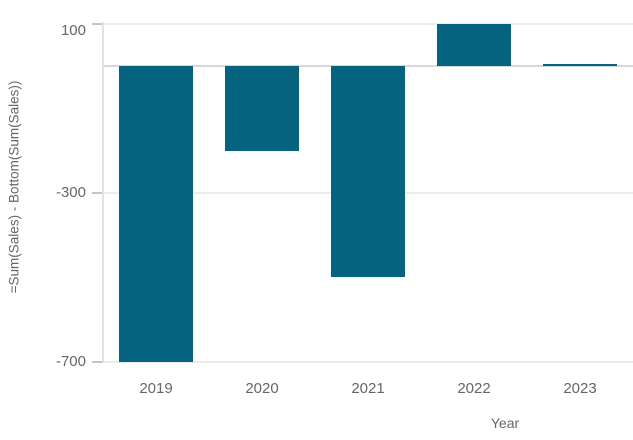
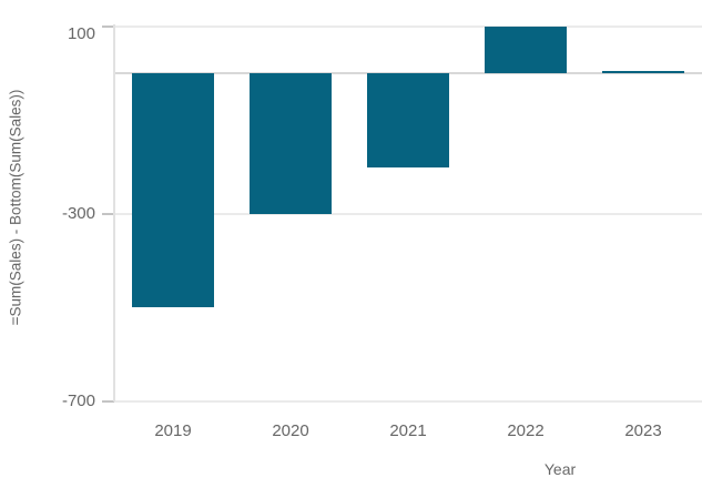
2019: -700 -> -500
2020: -200 -> -300
2021: -500 -> -200
